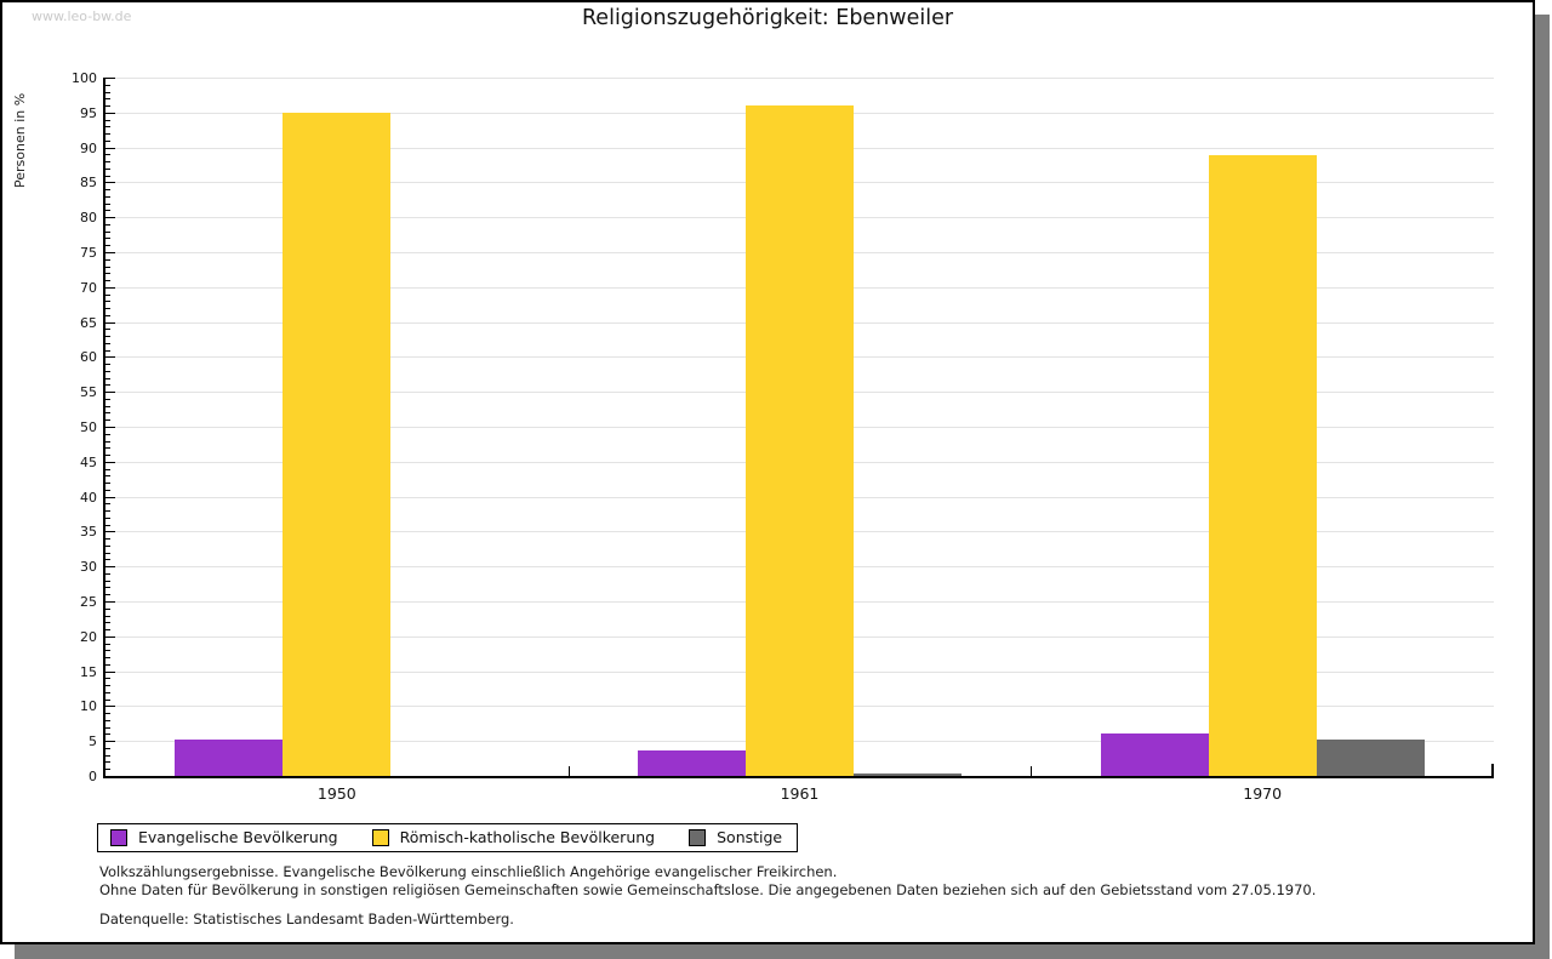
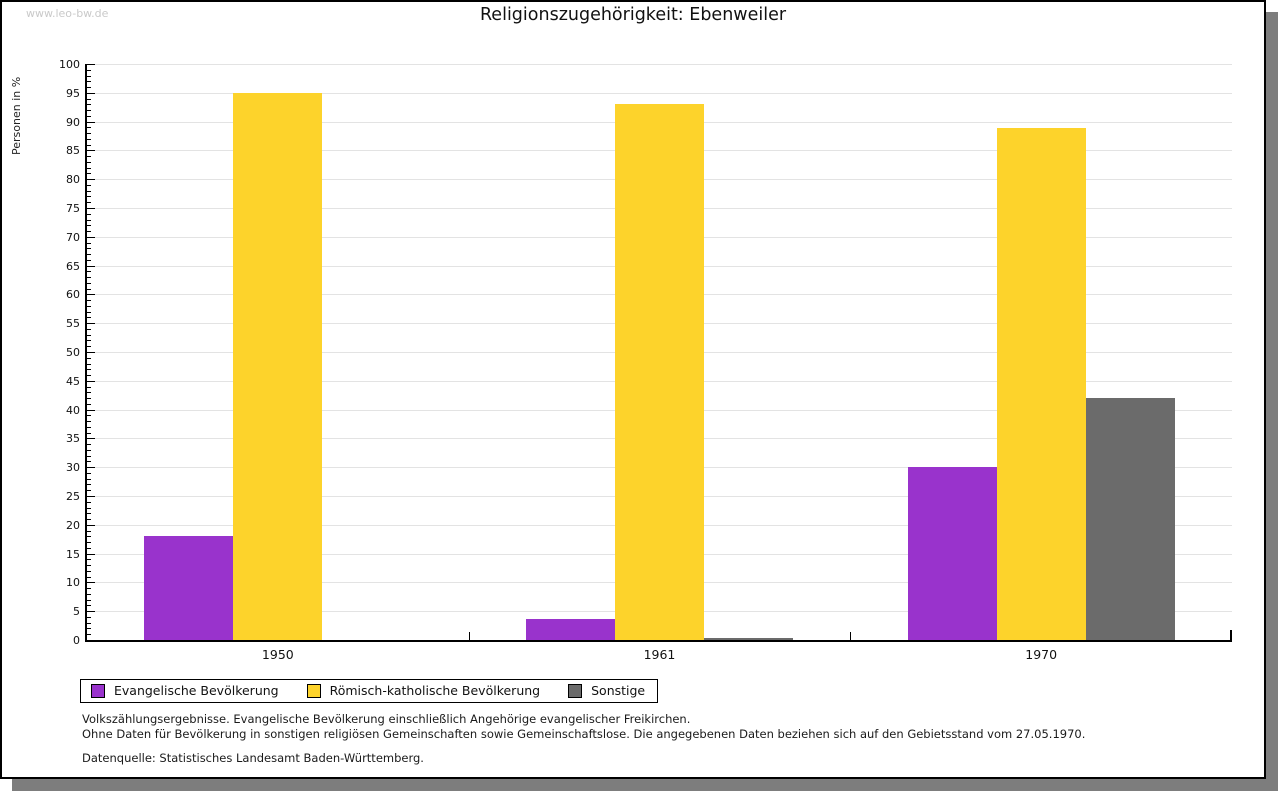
Evangelische Bevölkerung/1950: 5 -> 18
Römisch-katholische Bevölkerung/1961: 96 -> 93
Evangelische Bevölkerung/1970: 6 -> 30
Sonstige/1970: 5 -> 42
